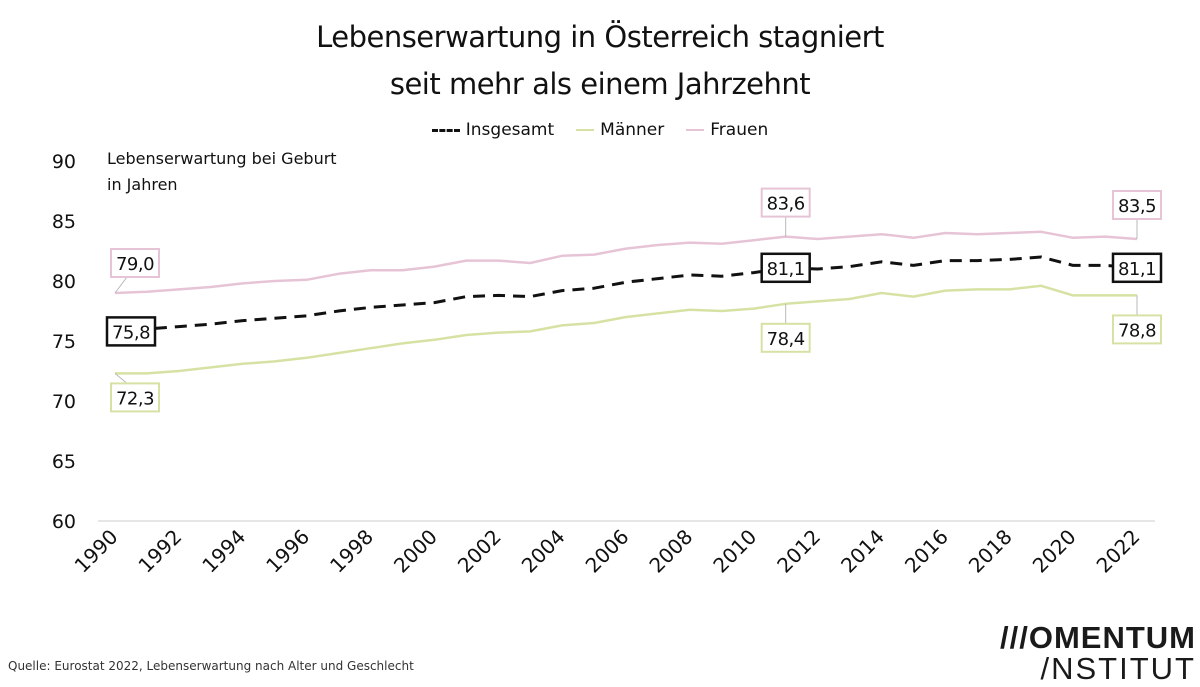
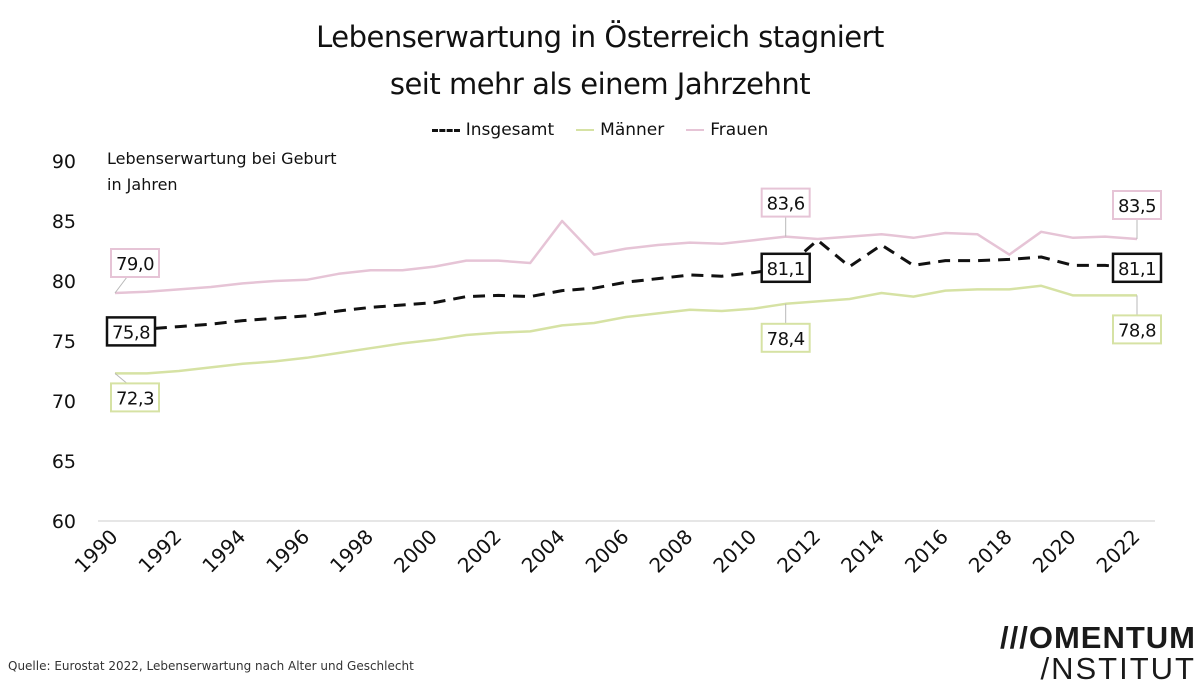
Frauen/2004: 82.1 -> 85.0
Insgesamt/2012: 81.0 -> 83.4
Insgesamt/2014: 81.6 -> 83.0
Frauen/2018: 84.0 -> 82.2
